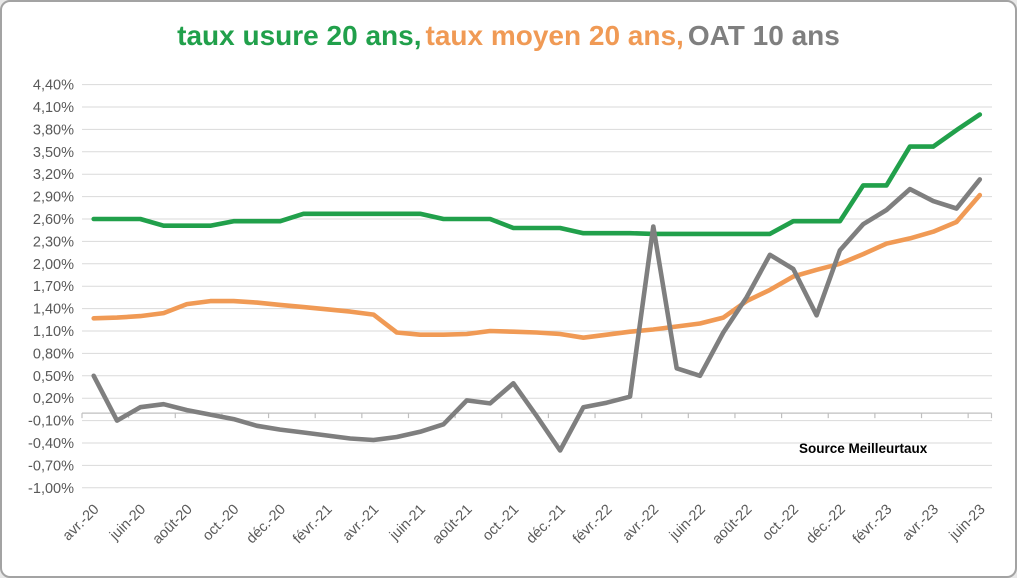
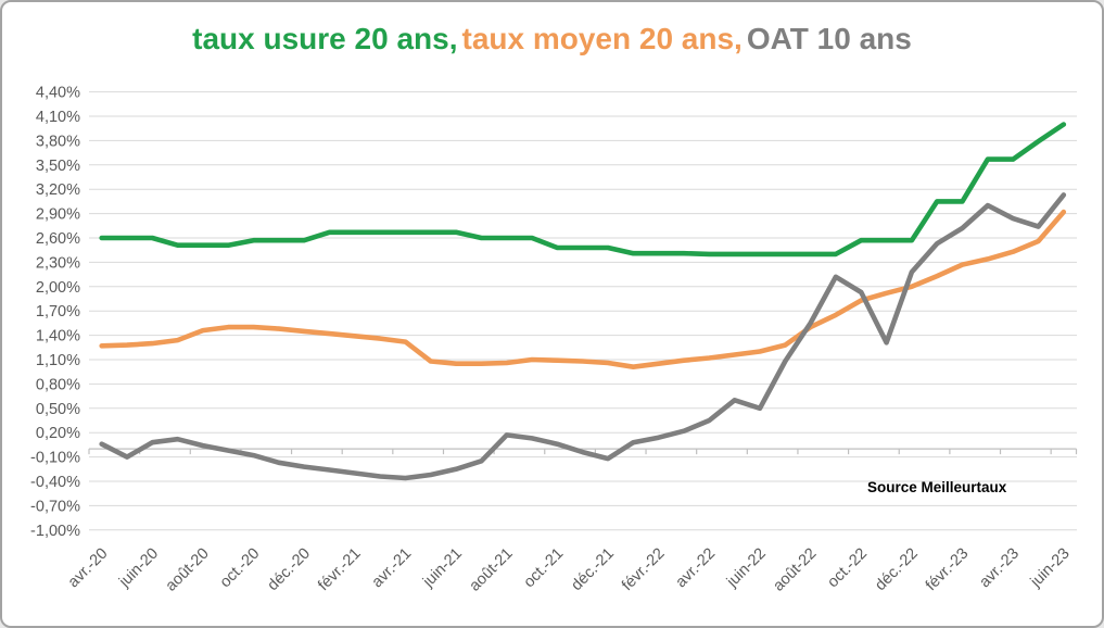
OAT 10 ans/avr.-20: 0,5% -> 0,1%
OAT 10 ans/oct.-21: 0,4% -> 0,1%
OAT 10 ans/déc.-21: -0,5% -> -0,1%
OAT 10 ans/avr.-22: 2,5% -> 0,3%
